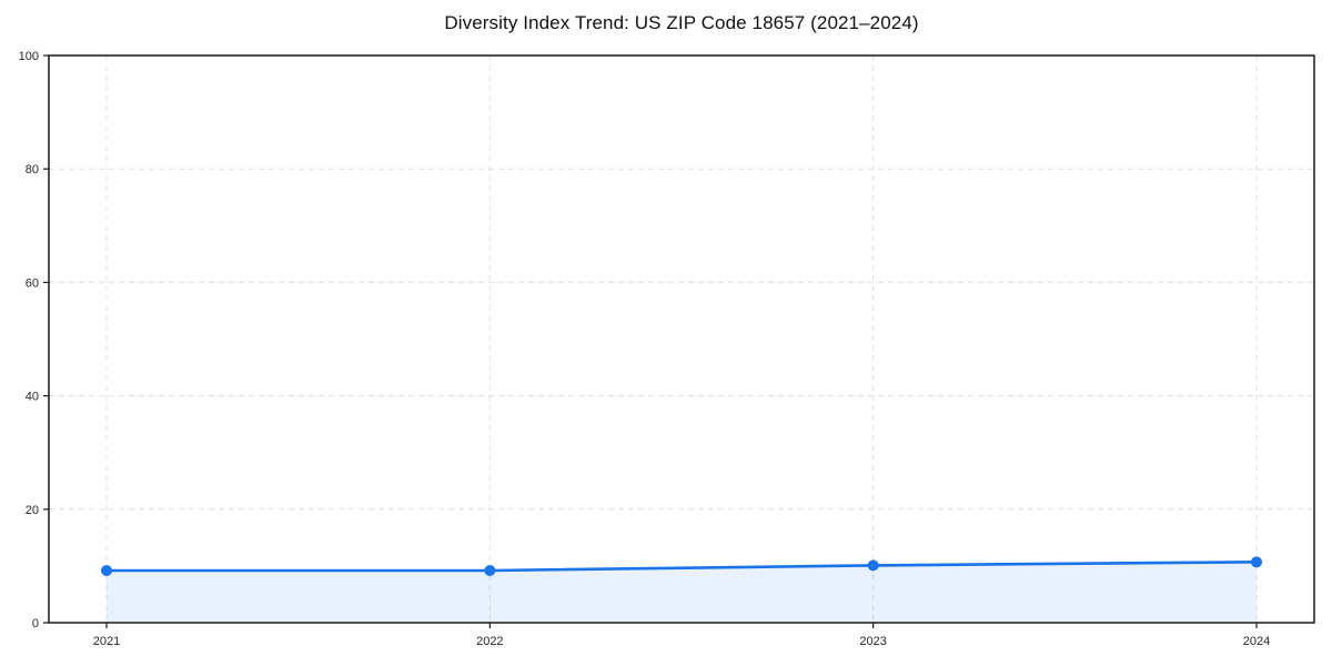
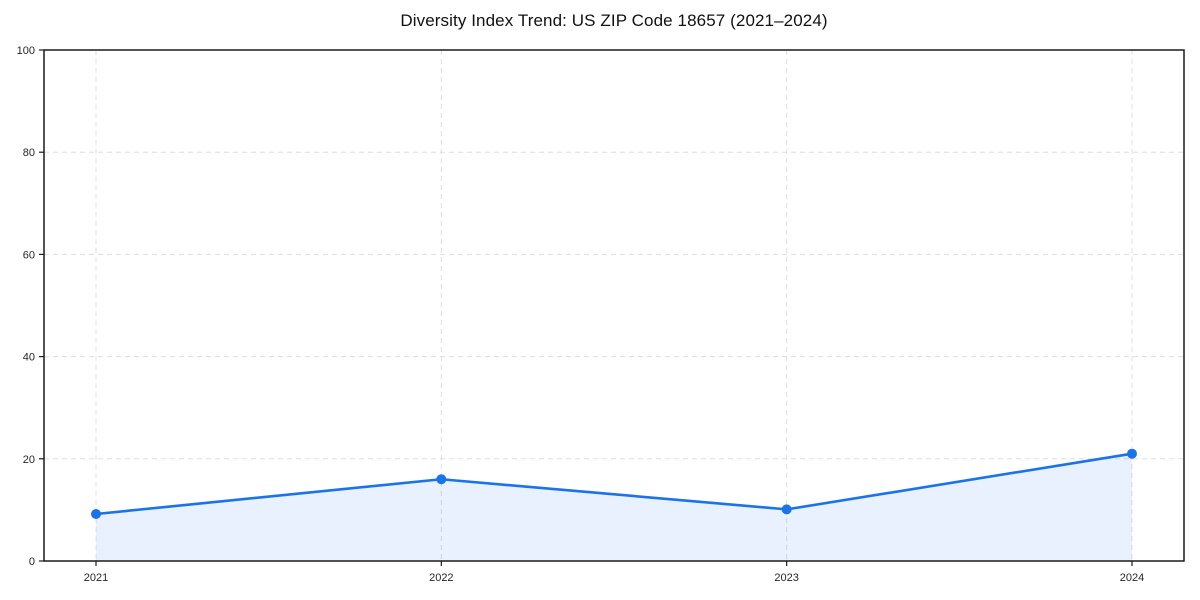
2022: 9 -> 16
2024: 11 -> 21
